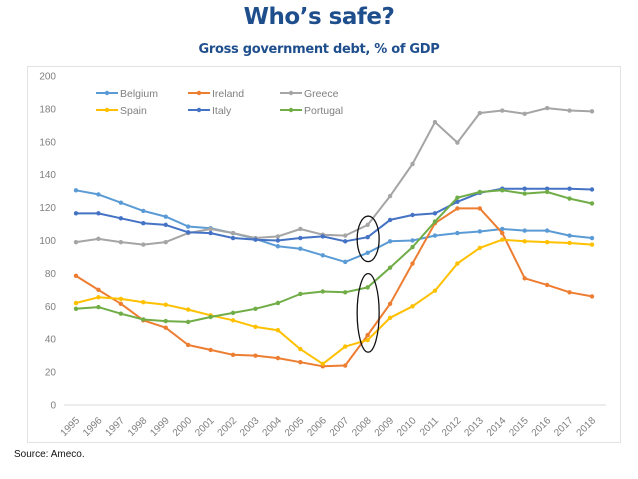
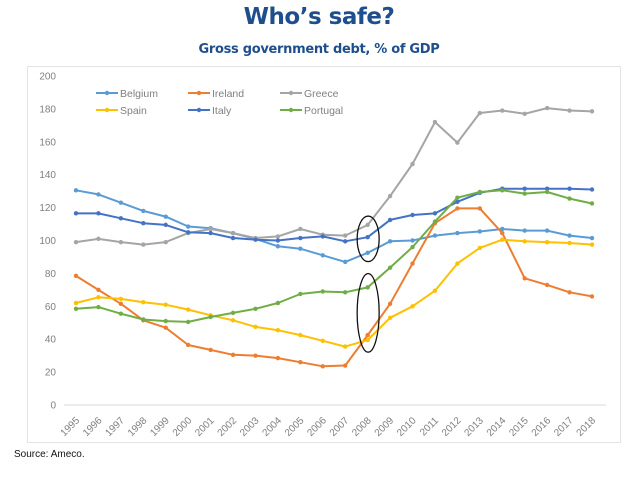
Spain/2005: 34 -> 42
Spain/2006: 25 -> 39
